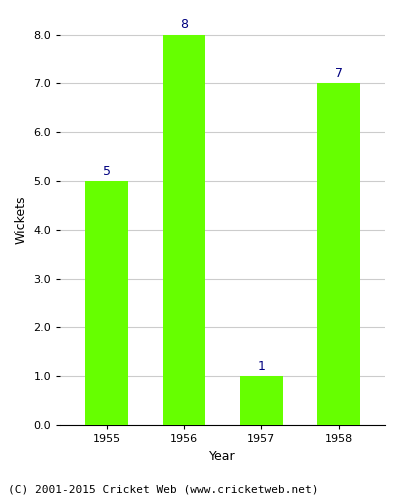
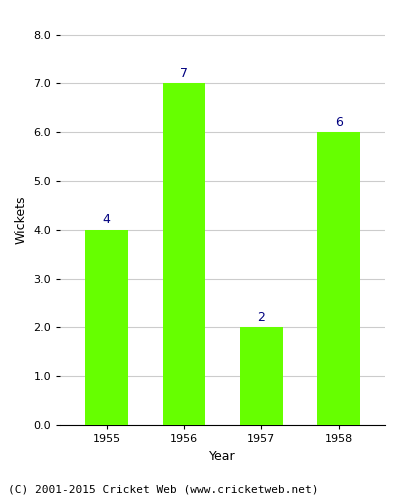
1955: 5 -> 4
1956: 8 -> 7
1957: 1 -> 2
1958: 7 -> 6
